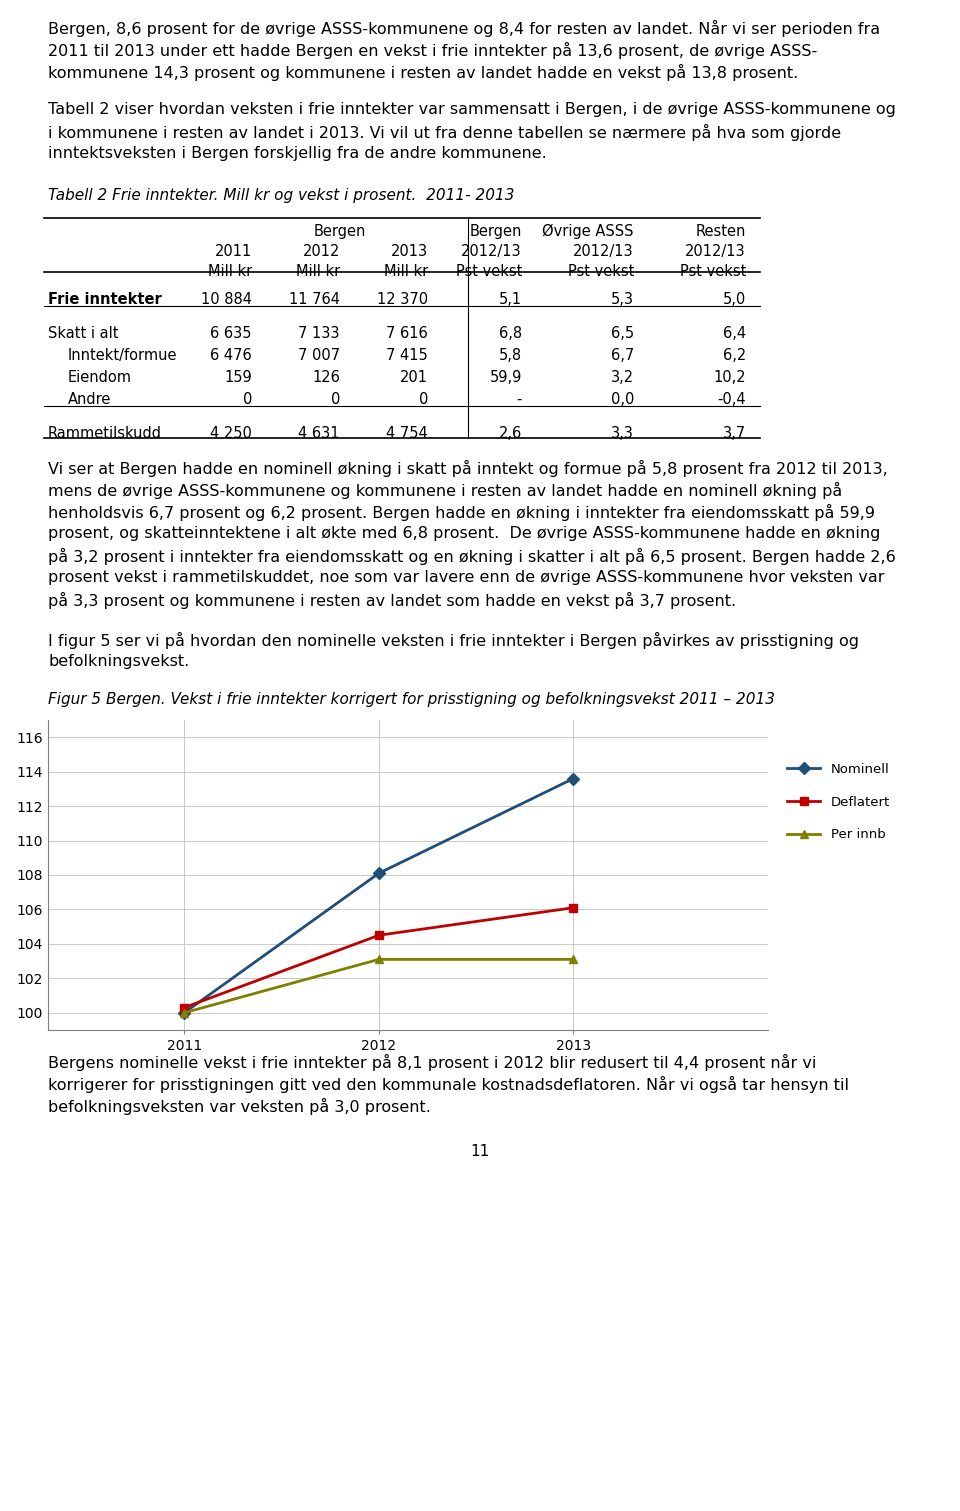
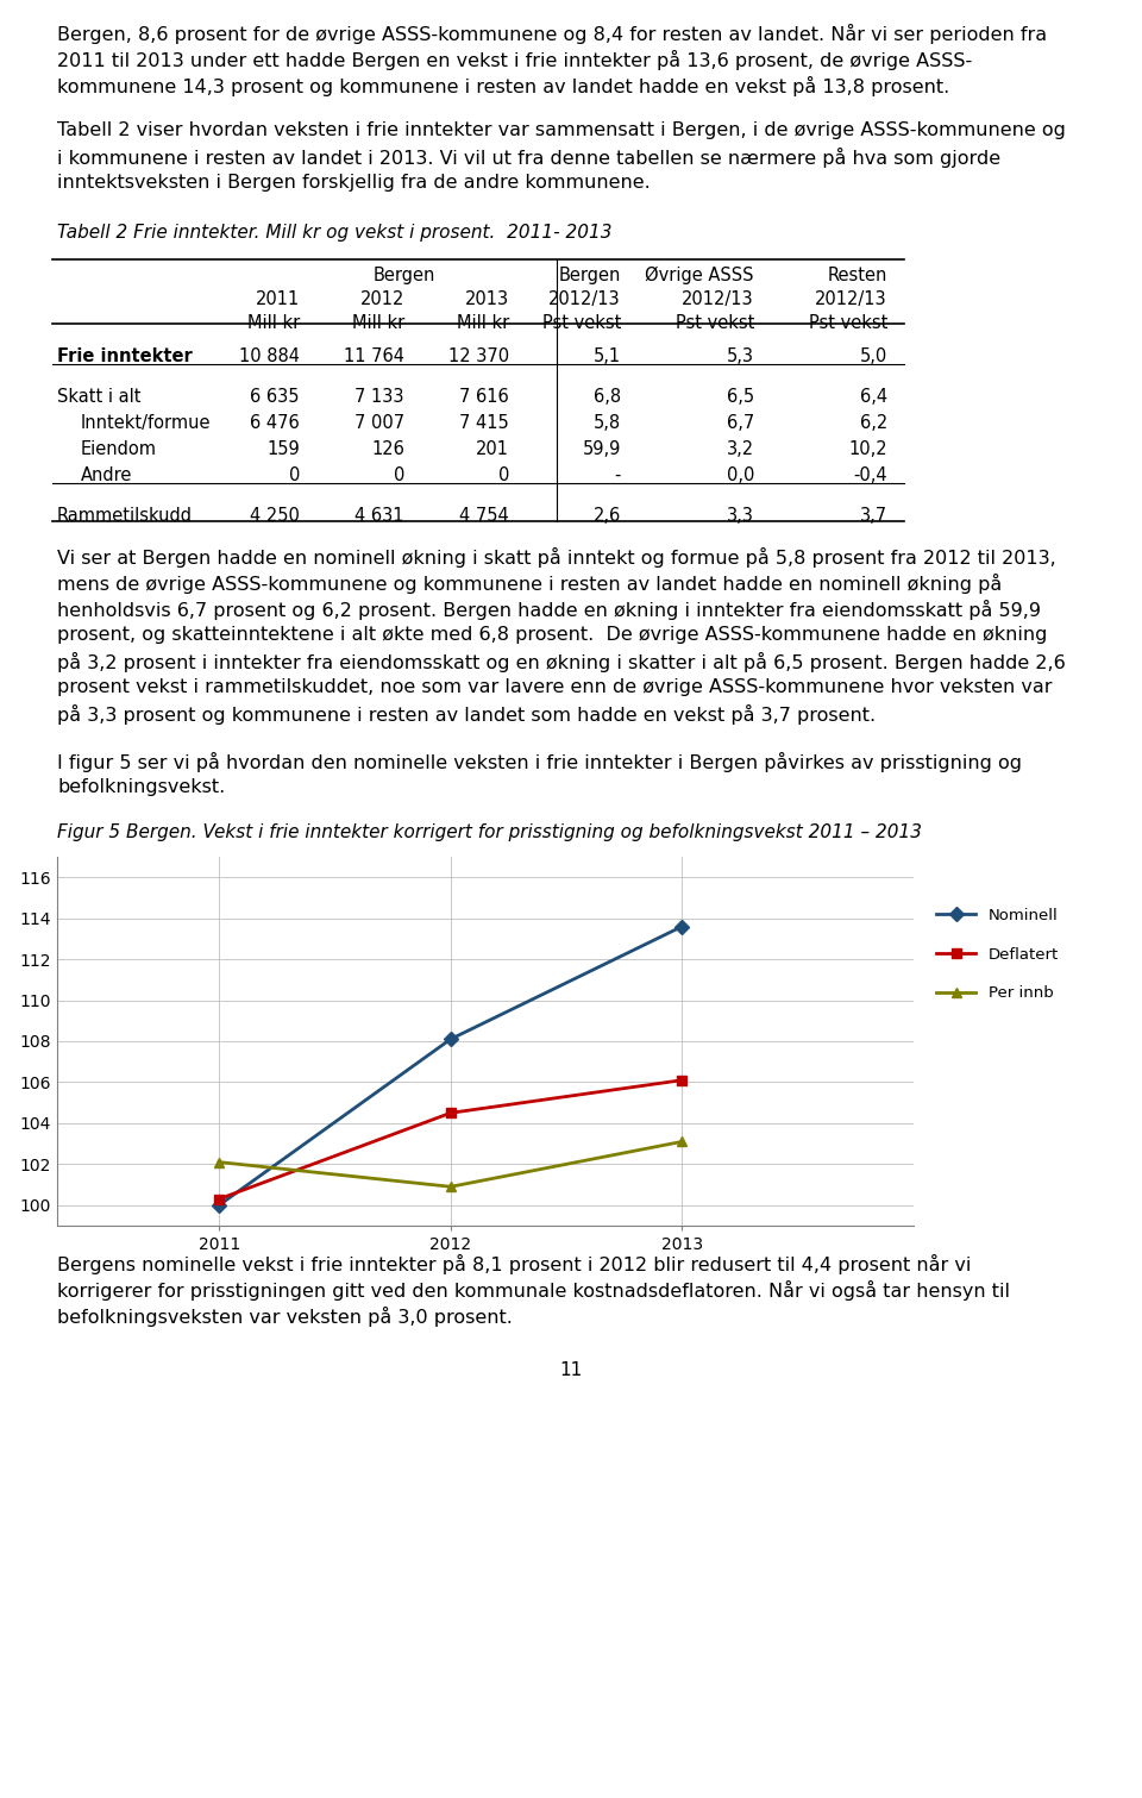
Per innb/2011: 100.0 -> 102.1
Per innb/2012: 103.1 -> 100.9
